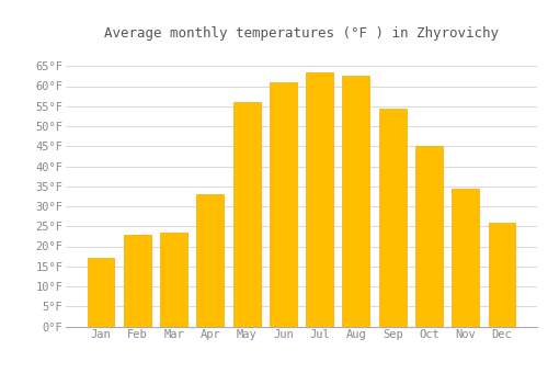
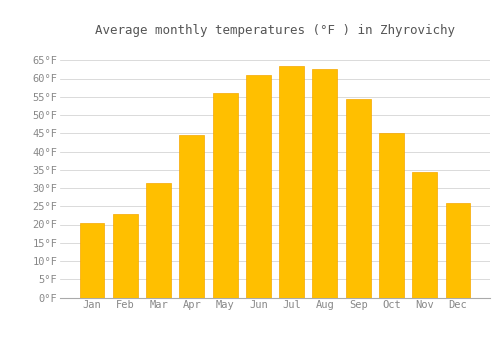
Jan: 17.0°F -> 20.5°F
Mar: 23.5°F -> 31.5°F
Apr: 33.0°F -> 44.5°F
